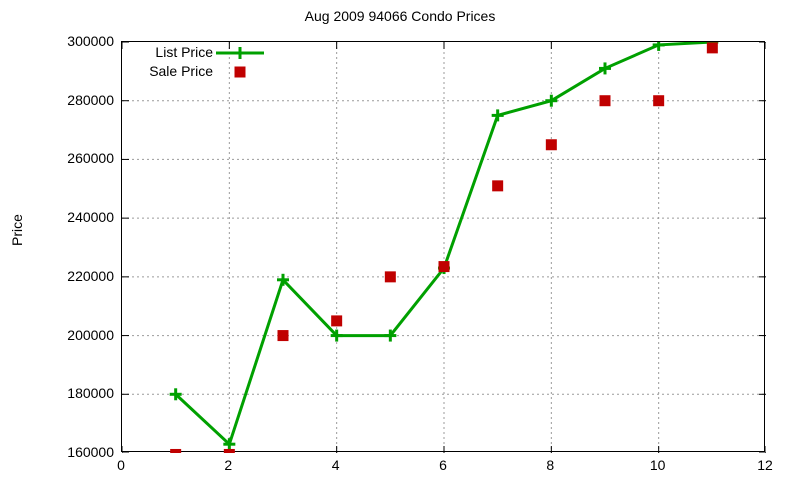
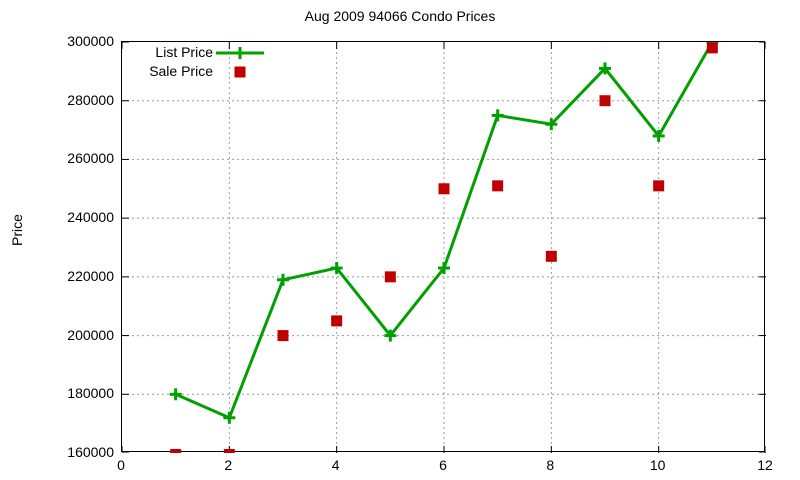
List Price/2: 163000 -> 172000
List Price/4: 200000 -> 223000
Sale Price/6: 224000 -> 250000
List Price/8: 280000 -> 272000
Sale Price/8: 265000 -> 227000
List Price/10: 299000 -> 268000
Sale Price/10: 280000 -> 251000
